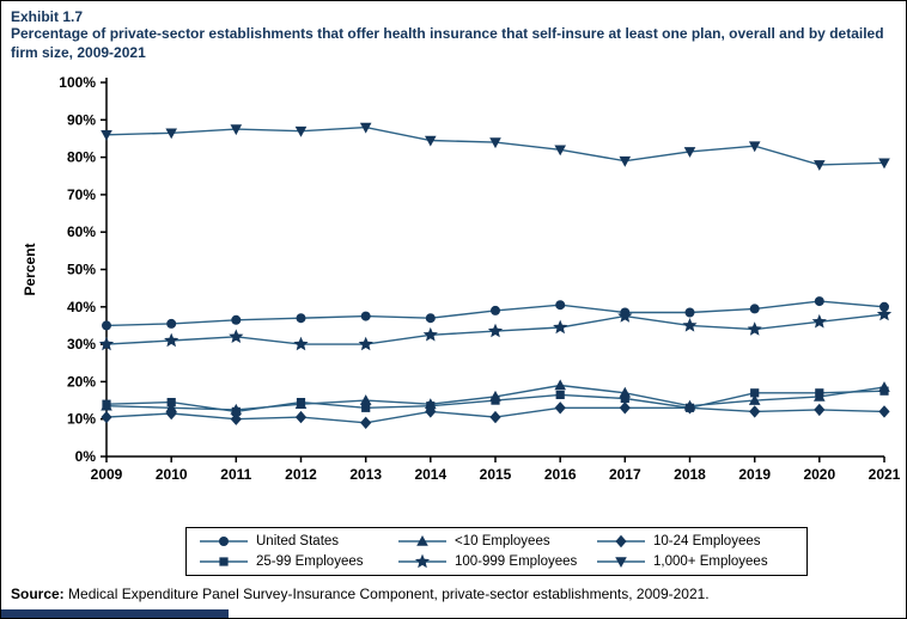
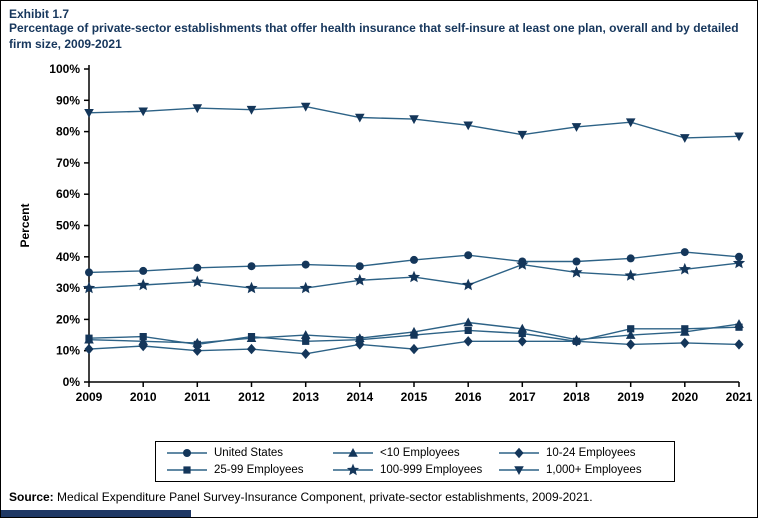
100-999 Employees/2016: 34% -> 31%
